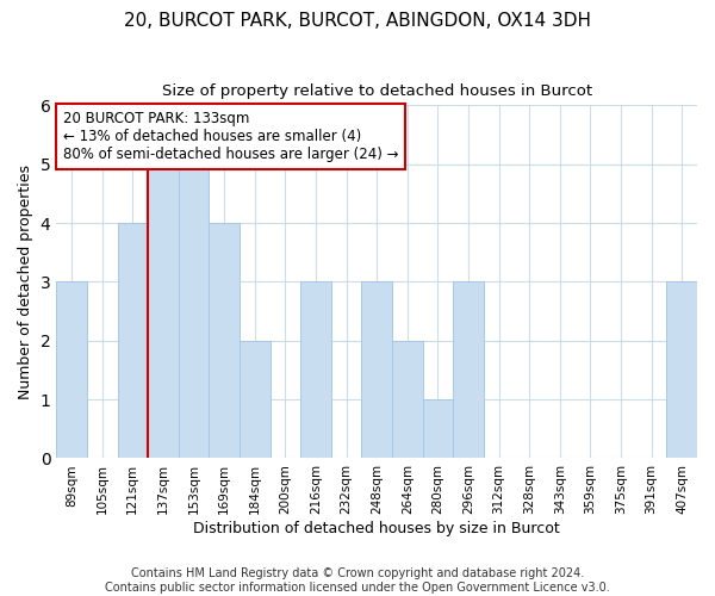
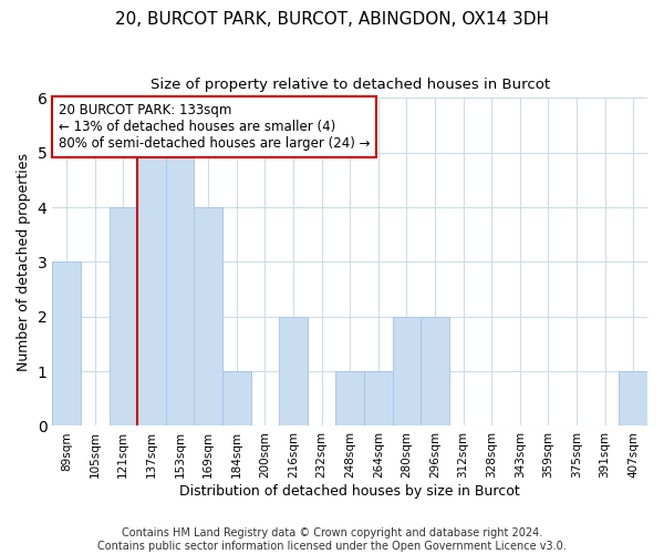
184sqm: 2 -> 1
216sqm: 3 -> 2
248sqm: 3 -> 1
264sqm: 2 -> 1
280sqm: 1 -> 2
296sqm: 3 -> 2
407sqm: 3 -> 1
